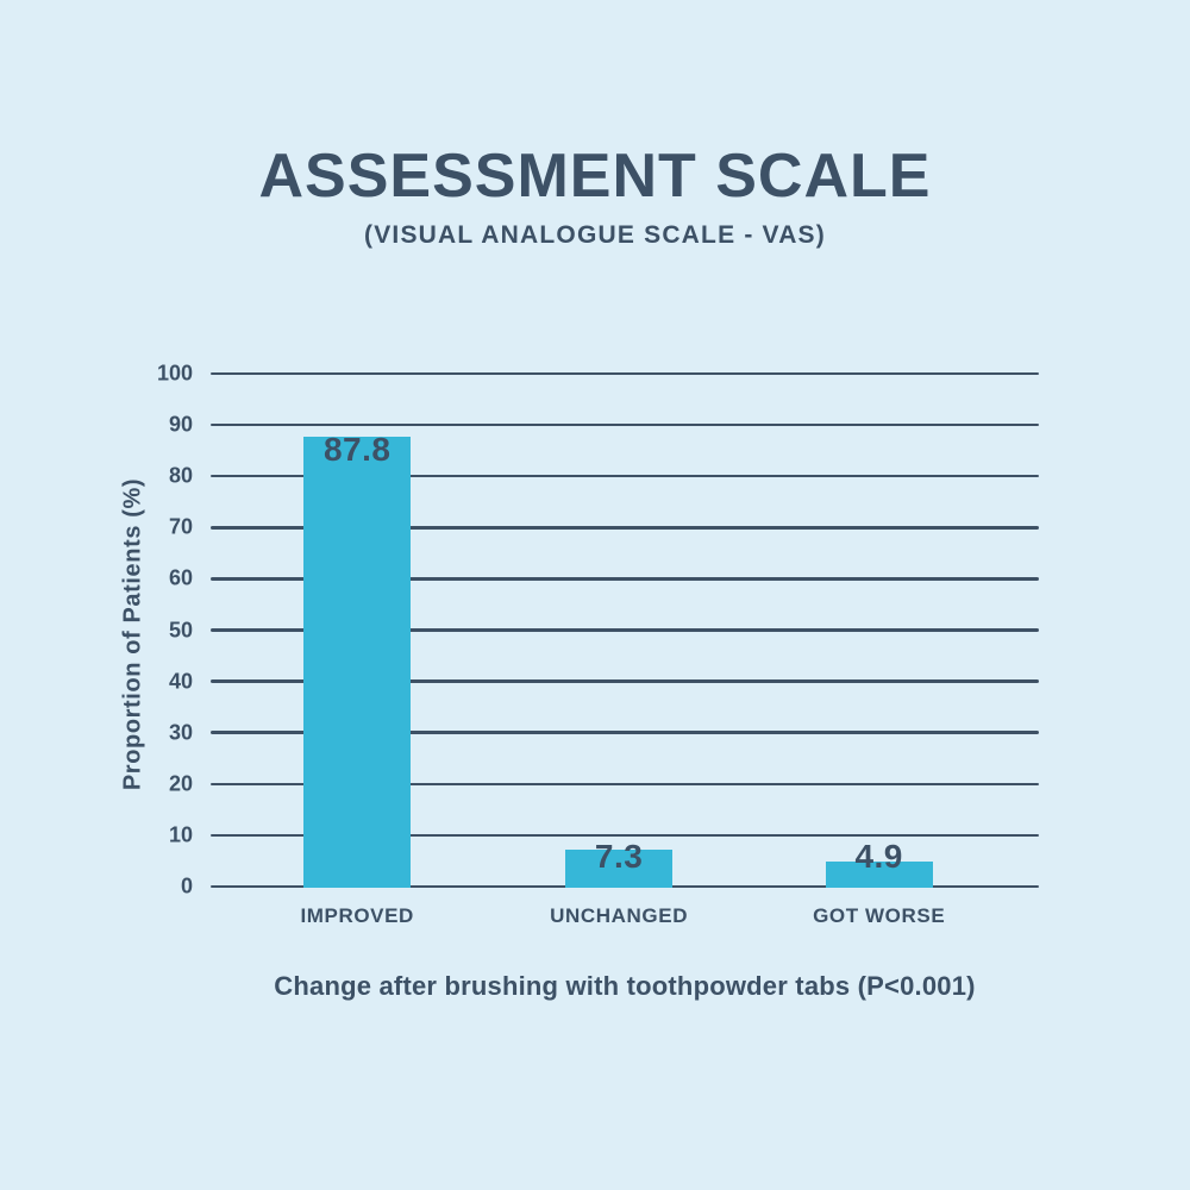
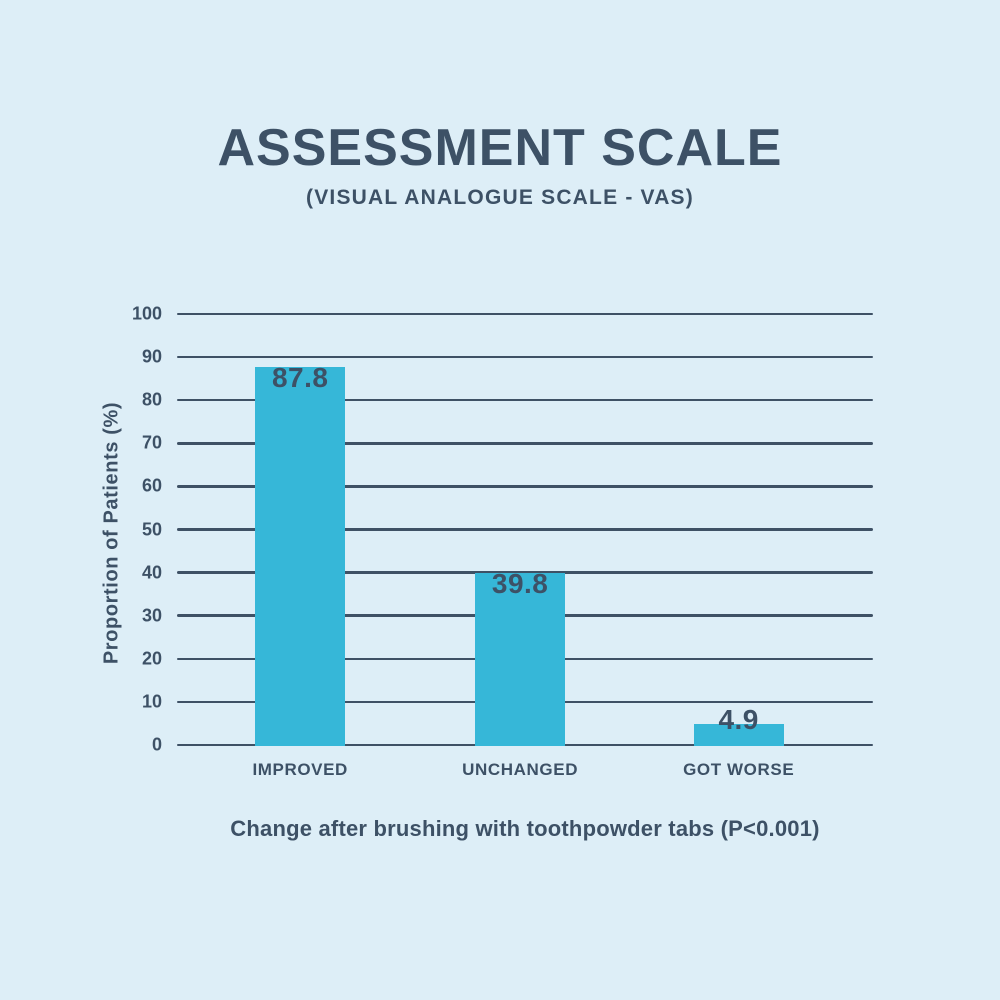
UNCHANGED: 7.3 -> 39.8
